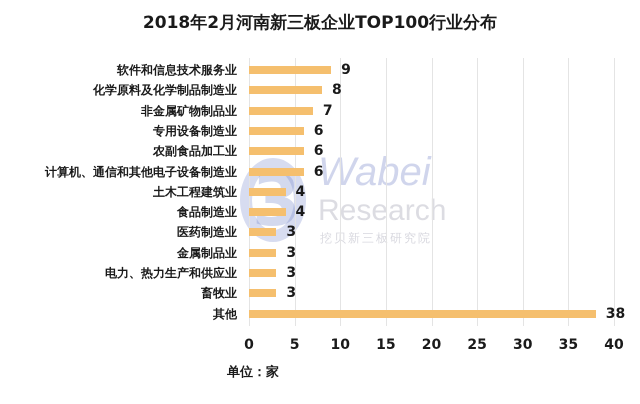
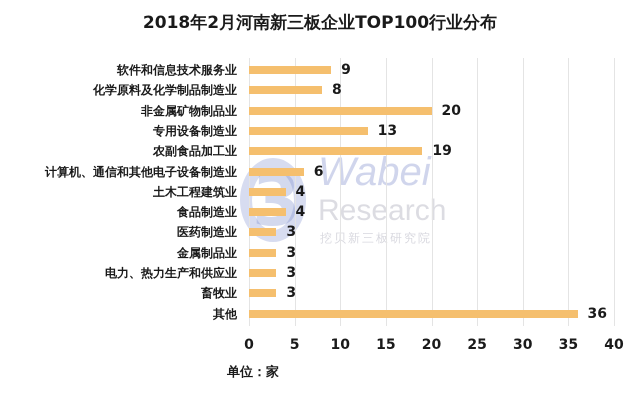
非金属矿物制品业: 7 -> 20
专用设备制造业: 6 -> 13
农副食品加工业: 6 -> 19
其他: 38 -> 36
